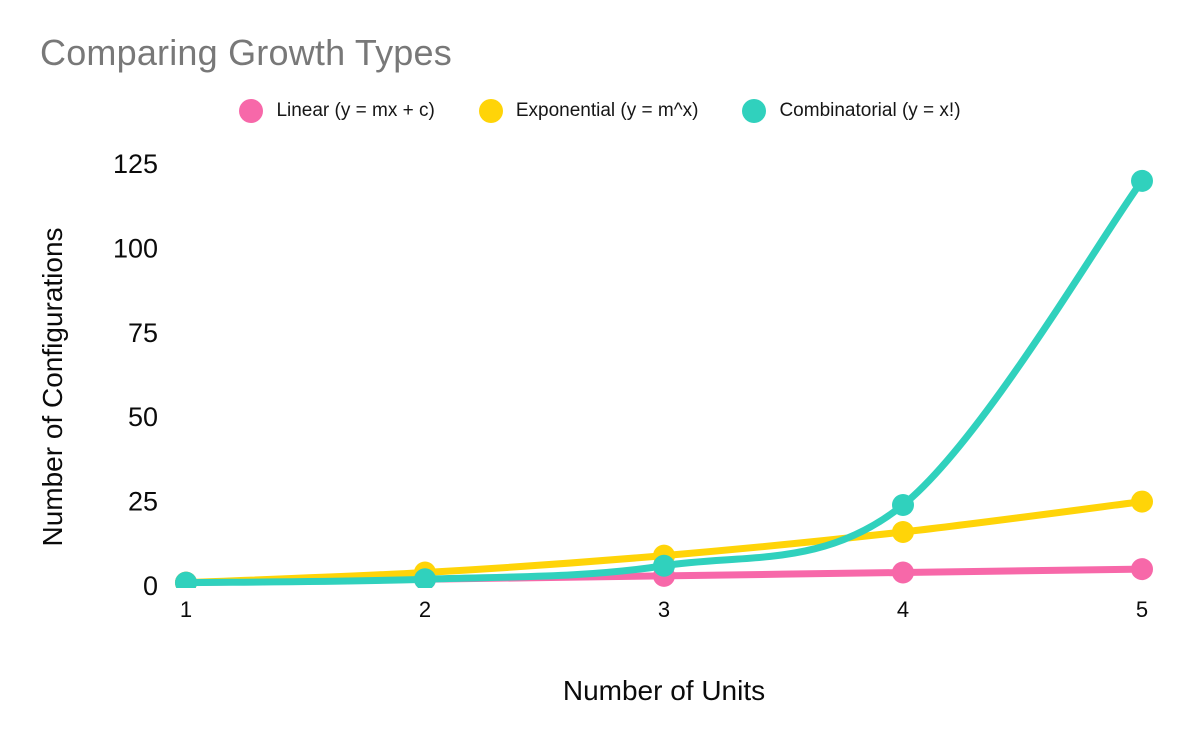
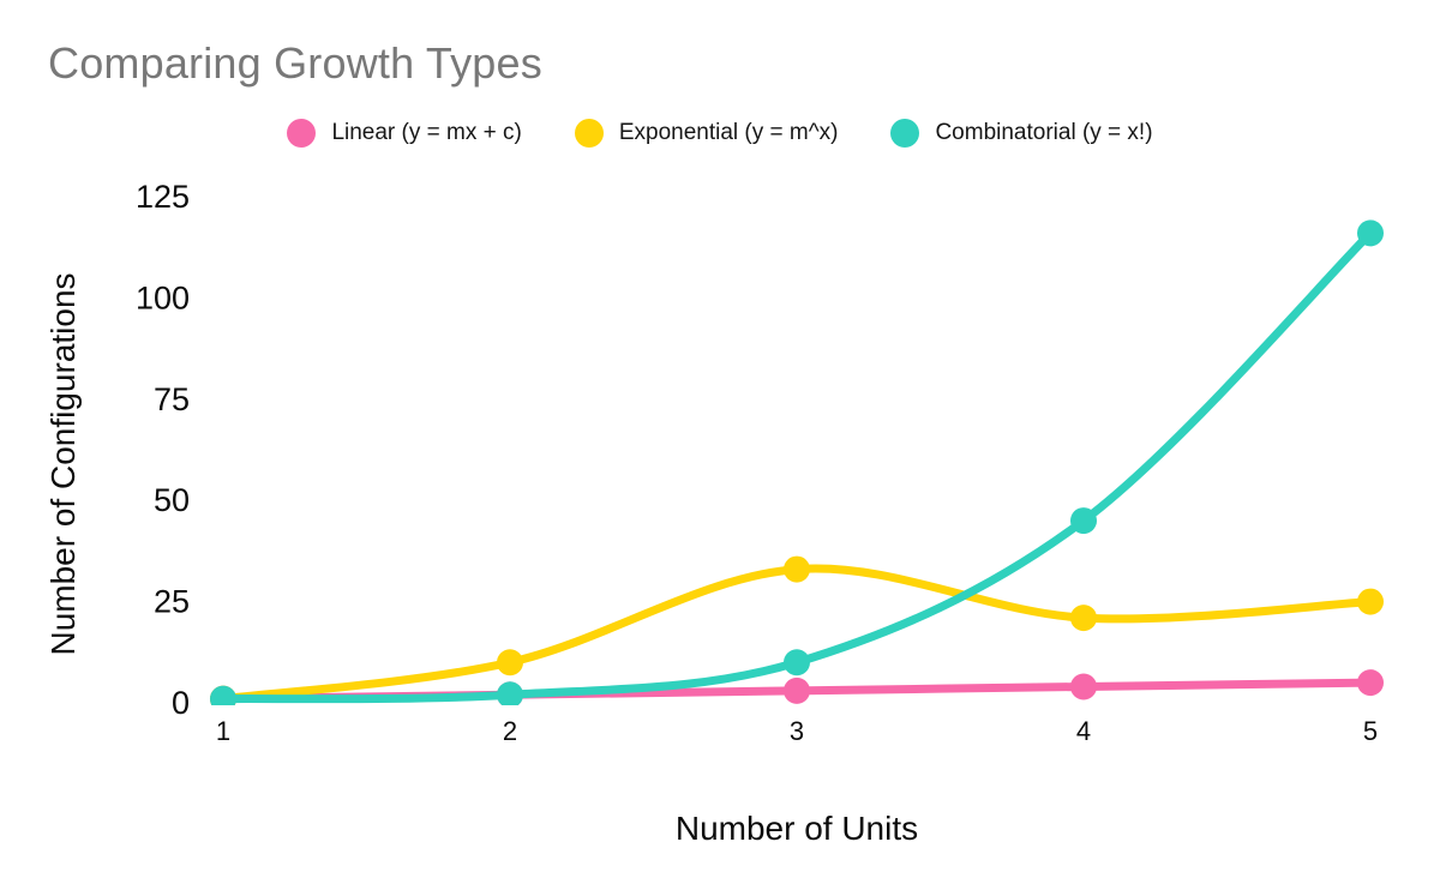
Exponential (y = m^x)/2: 4 -> 10
Exponential (y = m^x)/3: 9 -> 33
Combinatorial (y = x!)/3: 6 -> 10
Exponential (y = m^x)/4: 16 -> 21
Combinatorial (y = x!)/4: 24 -> 45
Combinatorial (y = x!)/5: 120 -> 116
